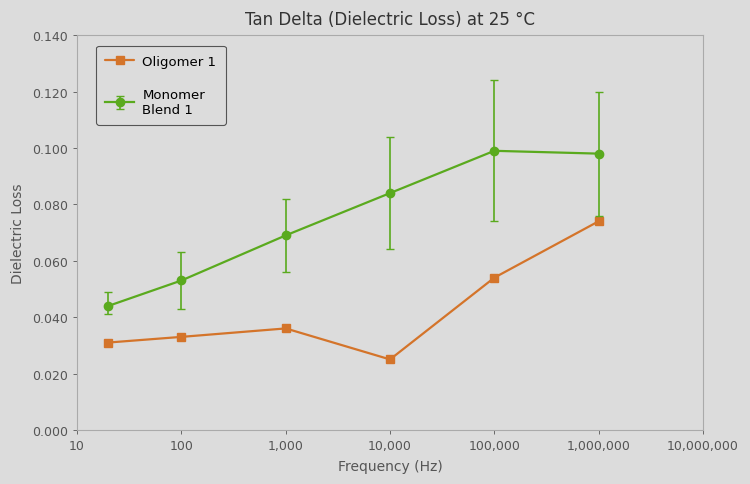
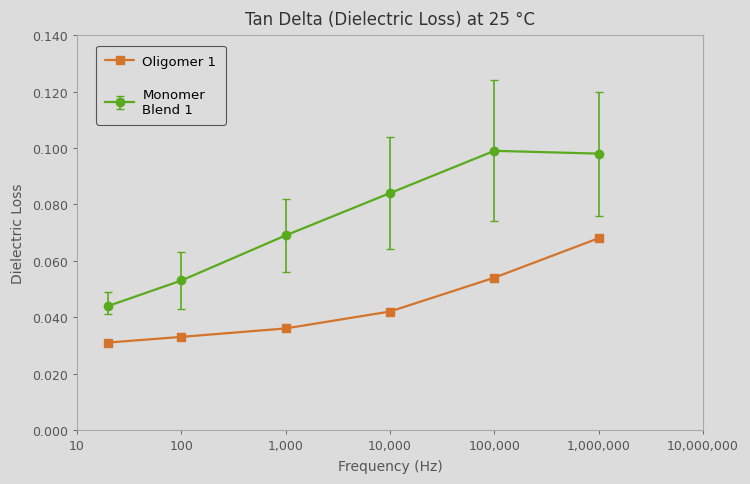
Oligomer 1/10,000: 0.025 -> 0.042
Oligomer 1/1,000,000: 0.074 -> 0.068
